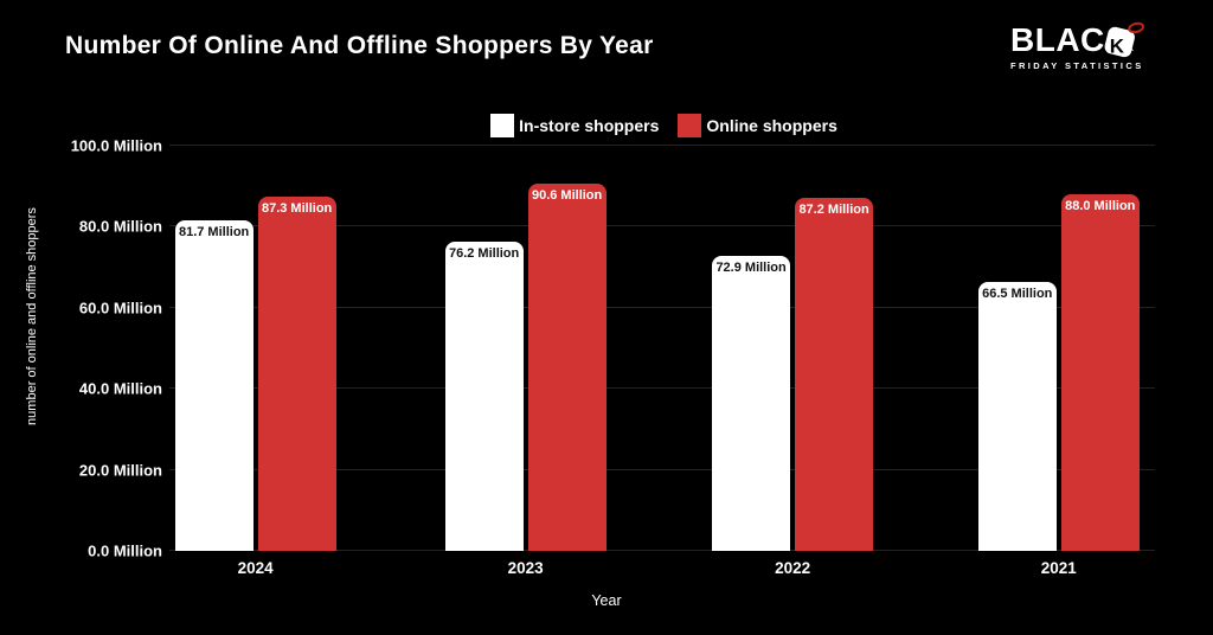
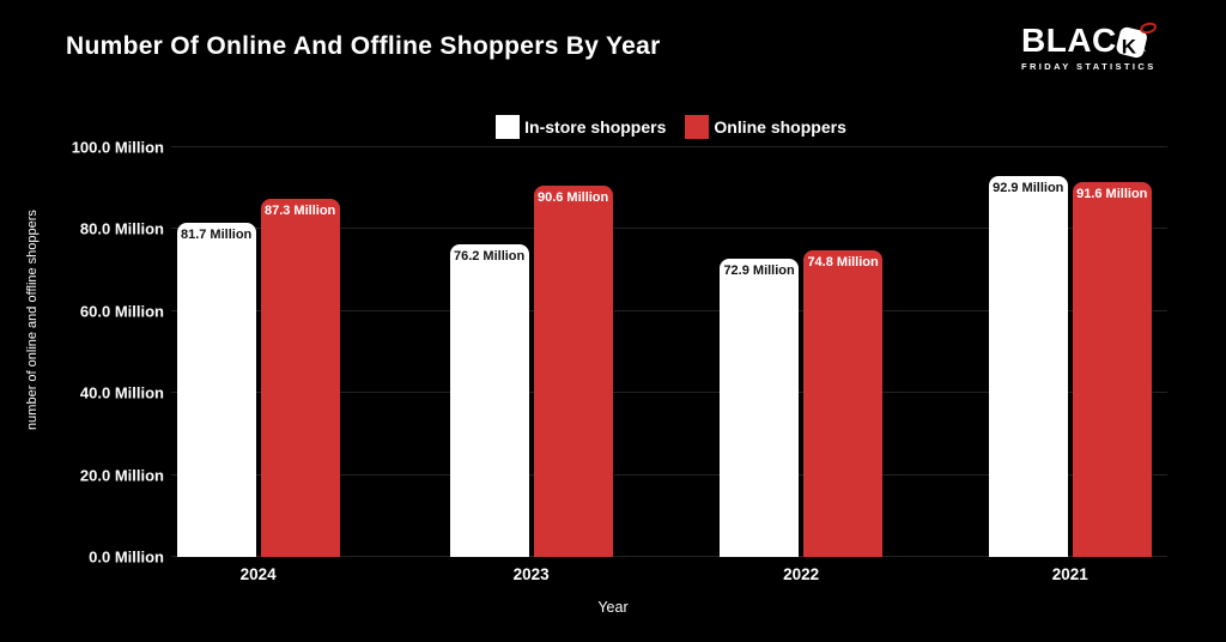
Online shoppers/2022: 87.2 -> 74.8
In-store shoppers/2021: 66.5 -> 92.9
Online shoppers/2021: 88.0 -> 91.6
